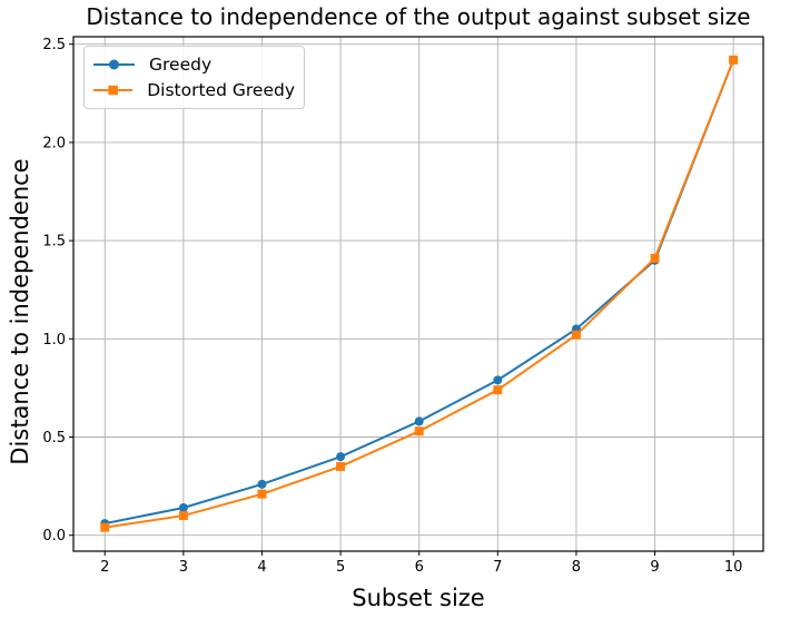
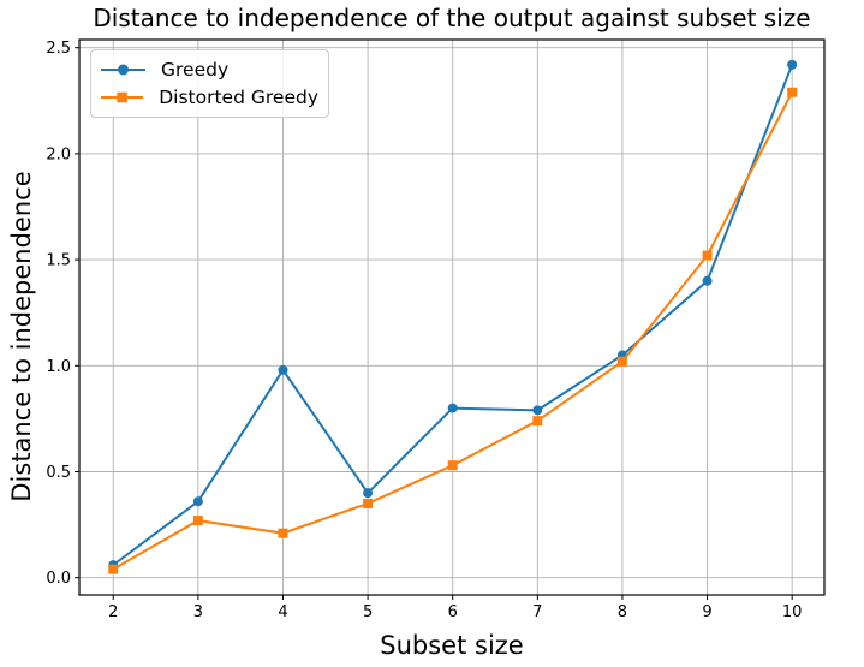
Greedy/3: 0.14 -> 0.36
Distorted Greedy/3: 0.10 -> 0.27
Greedy/4: 0.26 -> 0.98
Greedy/6: 0.58 -> 0.80
Distorted Greedy/9: 1.41 -> 1.52
Distorted Greedy/10: 2.42 -> 2.29
